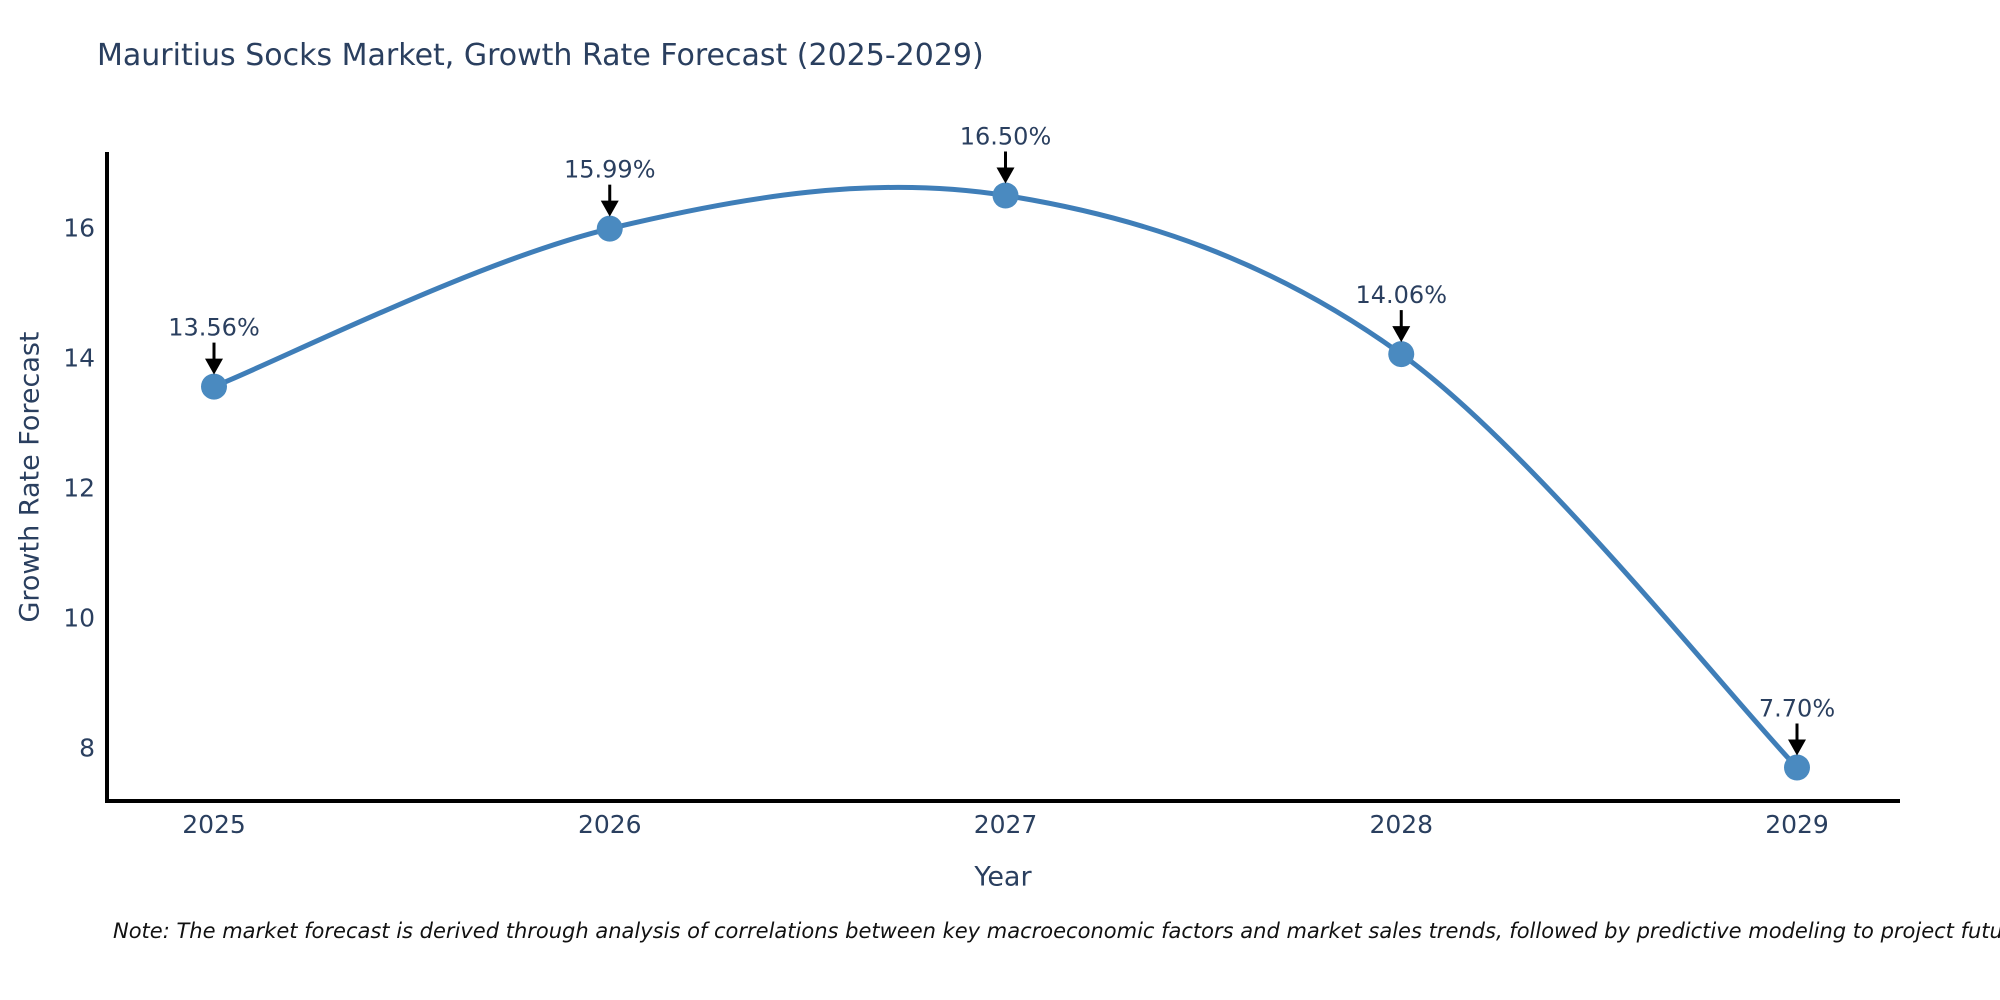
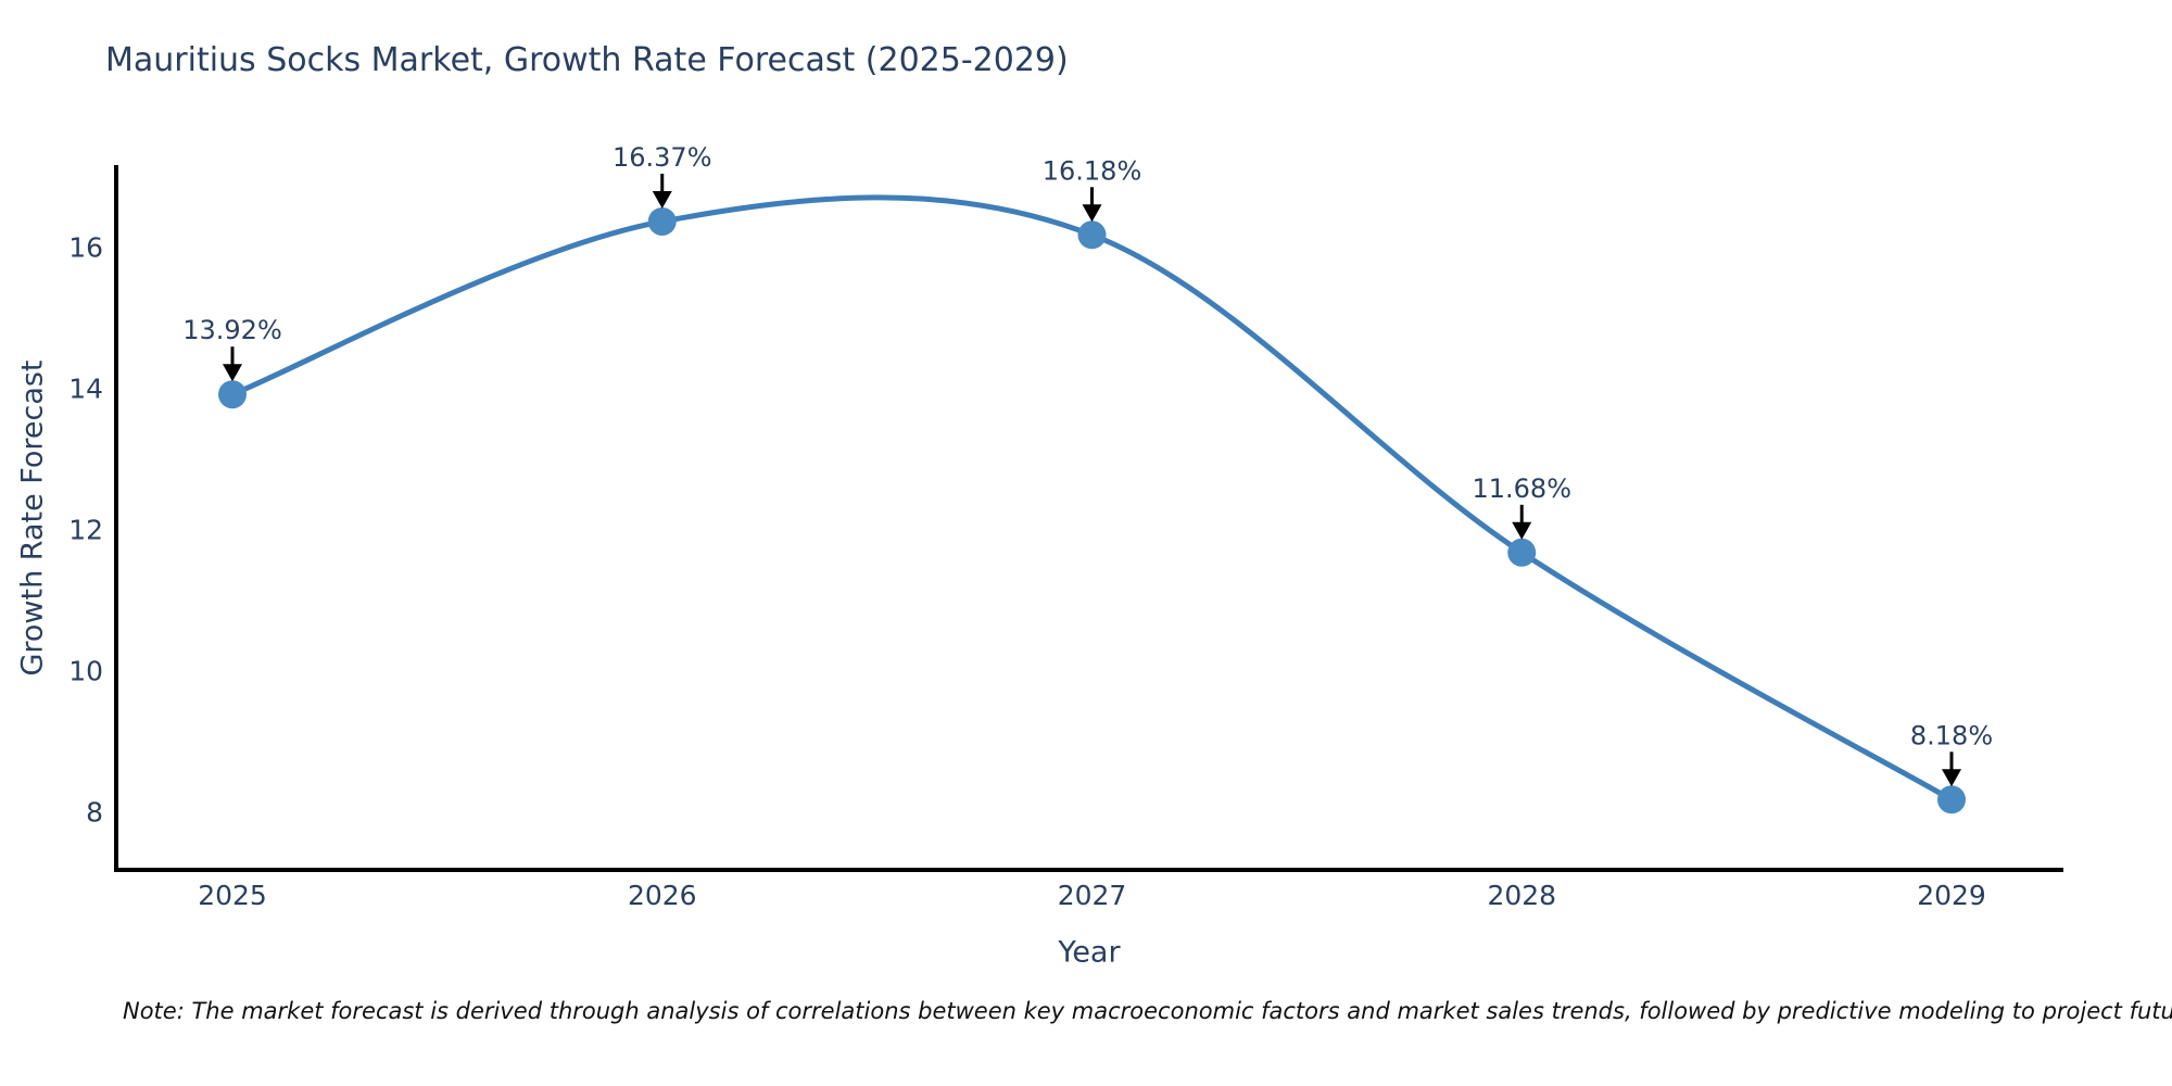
2025: 13.56% -> 13.92%
2026: 15.99% -> 16.37%
2027: 16.50% -> 16.18%
2028: 14.06% -> 11.68%
2029: 7.70% -> 8.18%
